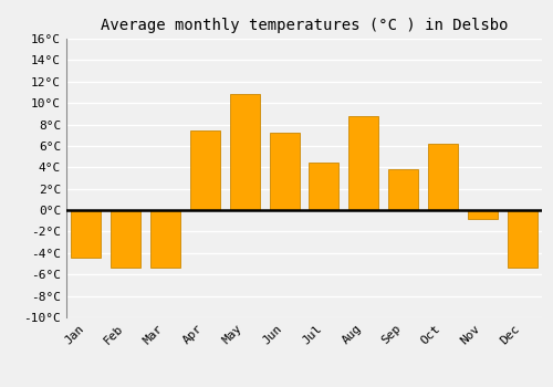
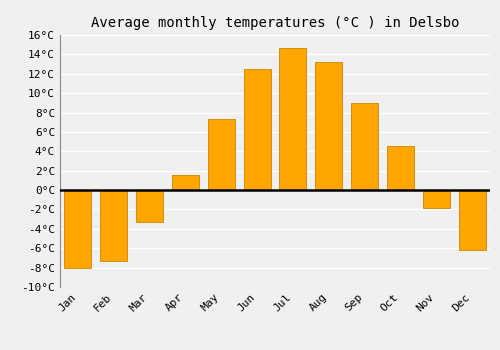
Jan: -4.4°C -> -8.0°C
Feb: -5.4°C -> -7.3°C
Mar: -5.4°C -> -3.3°C
Apr: 7.4°C -> 1.6°C
May: 10.8°C -> 7.3°C
Jun: 7.2°C -> 12.5°C
Jul: 4.4°C -> 14.7°C
Aug: 8.8°C -> 13.2°C
Sep: 3.8°C -> 9.0°C
Oct: 6.2°C -> 4.5°C
Nov: -0.8°C -> -1.8°C
Dec: -5.4°C -> -6.2°C
